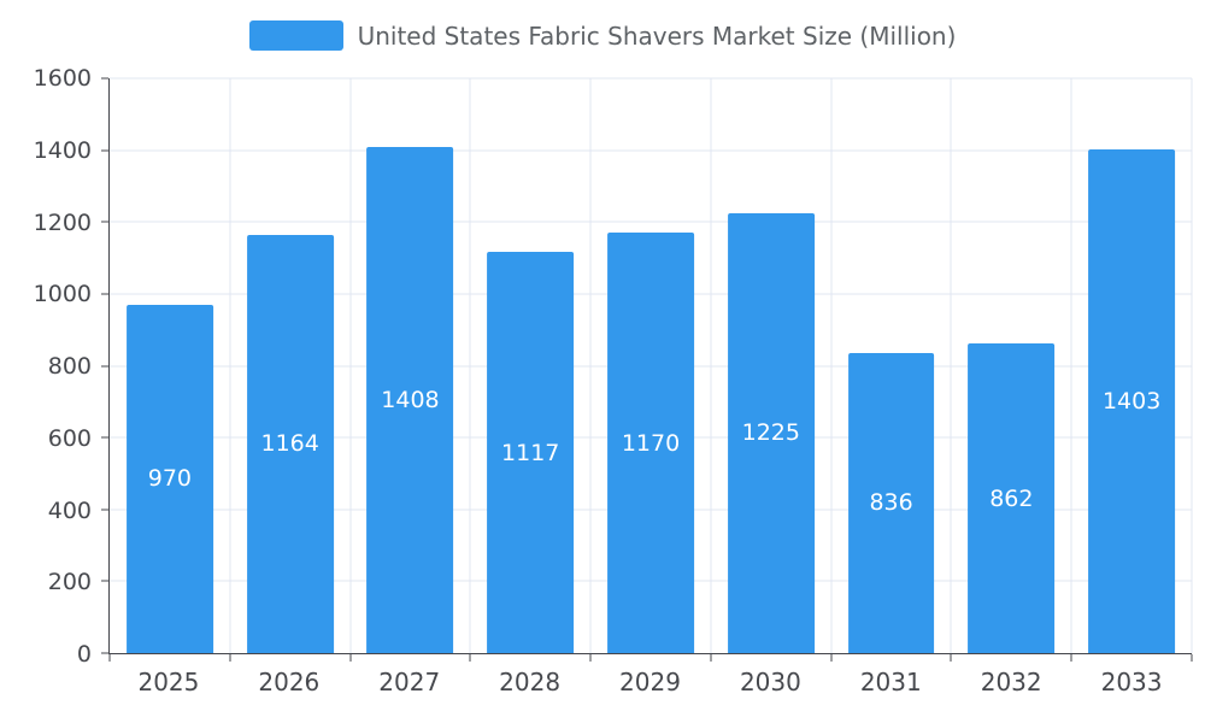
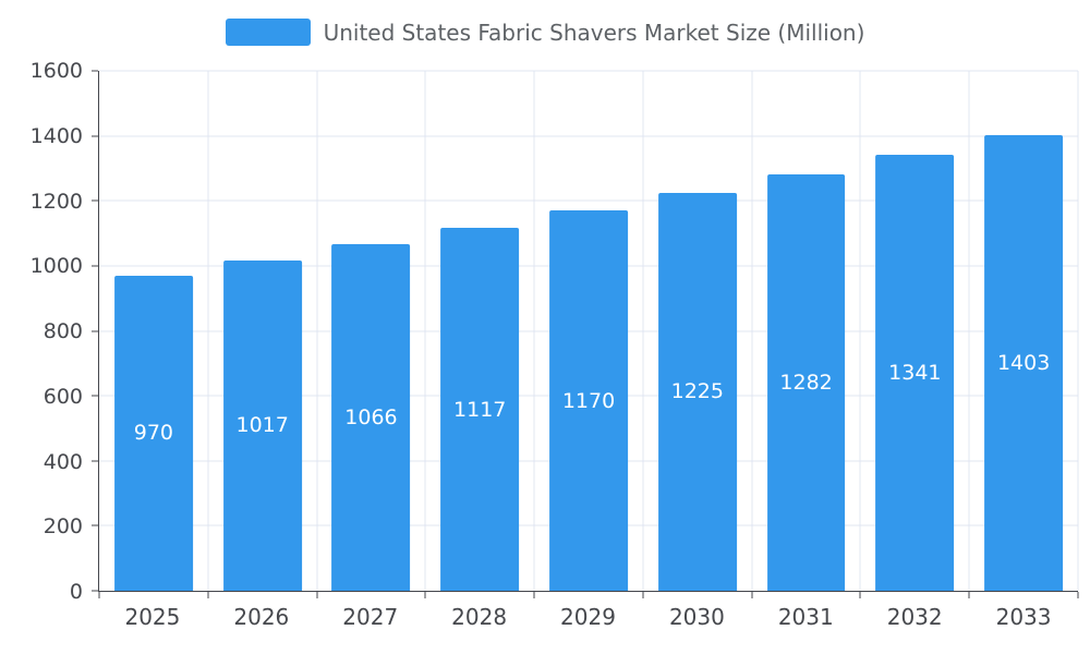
2026: 1164 -> 1017
2027: 1408 -> 1066
2031: 836 -> 1282
2032: 862 -> 1341
